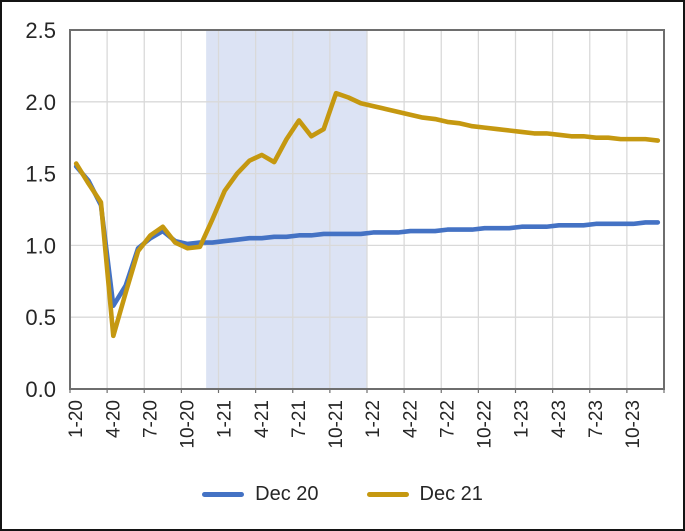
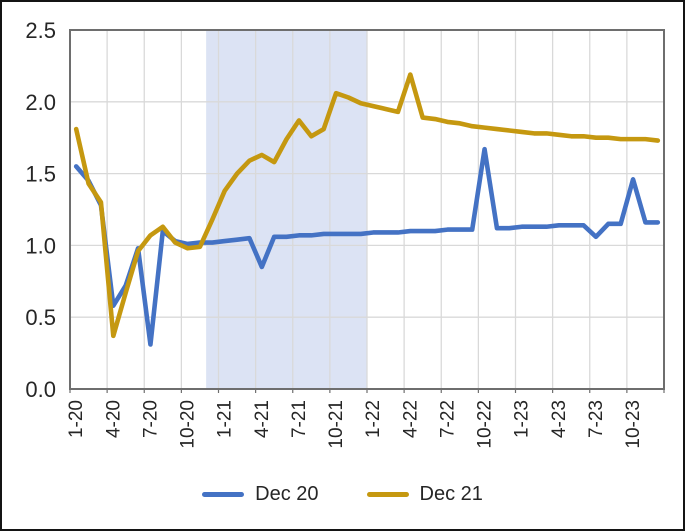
Dec 21/1-20: 1.57 -> 1.81
Dec 20/7-20: 1.05 -> 0.31
Dec 20/4-21: 1.05 -> 0.85
Dec 21/4-22: 1.91 -> 2.19
Dec 20/10-22: 1.12 -> 1.67
Dec 20/7-23: 1.15 -> 1.06
Dec 20/10-23: 1.15 -> 1.46
